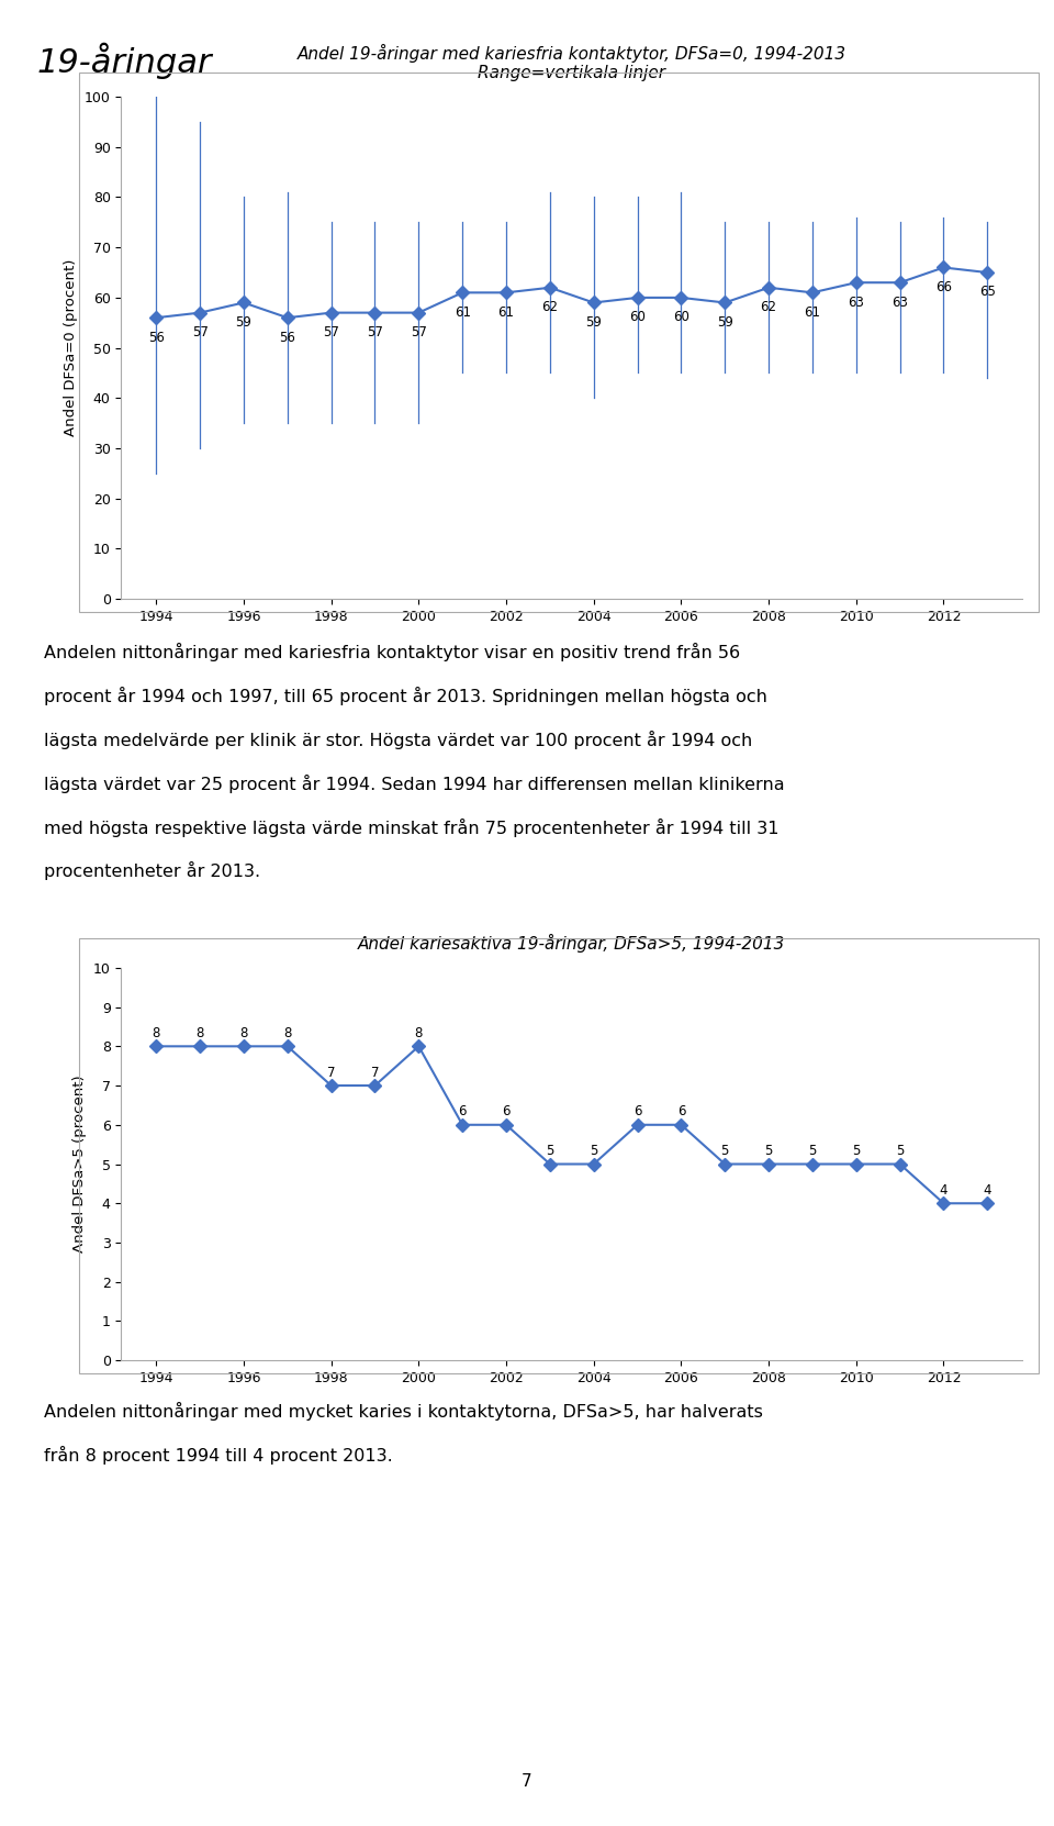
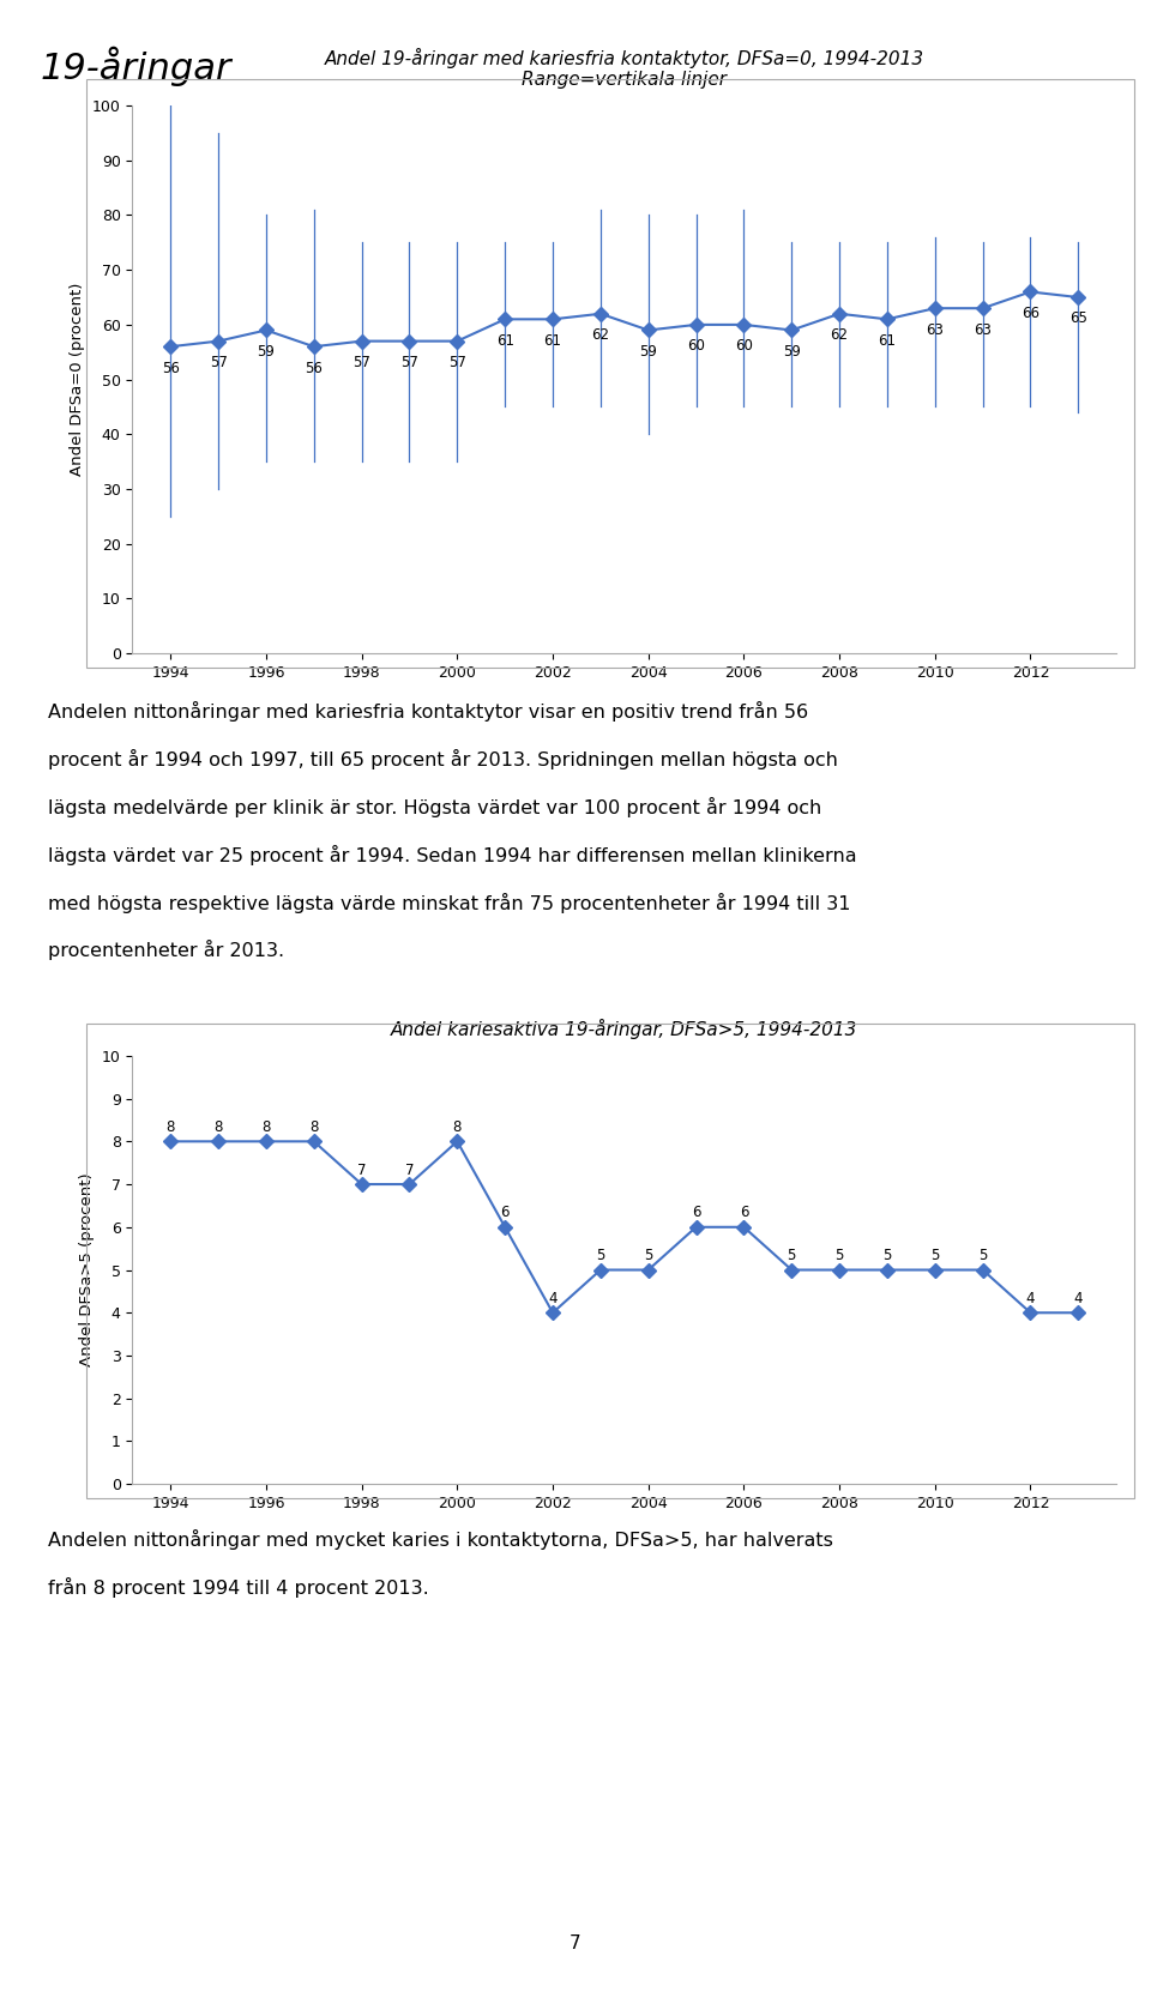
Andel kariesaktiva 19-åringar, DFSa>5, 1994-2013/2002: 6 -> 4
